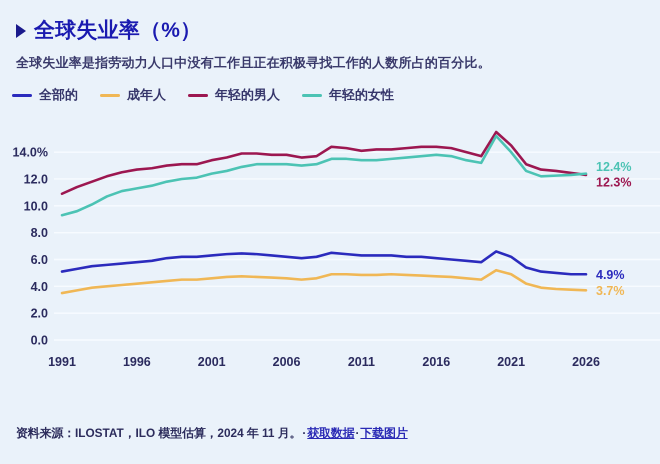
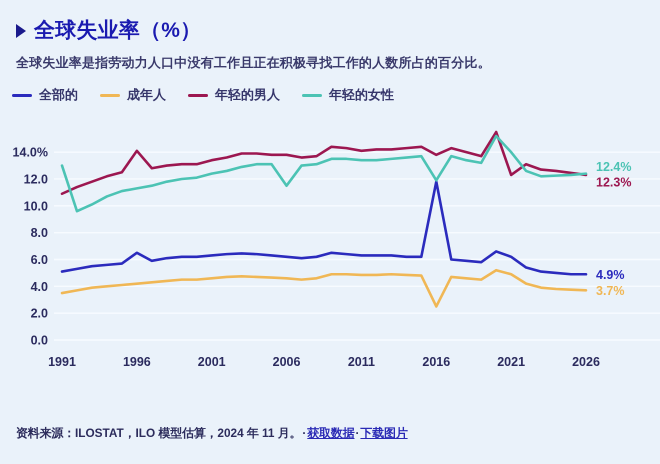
年轻的女性/1991: 9.3% -> 13.0%
全部的/1996: 5.8% -> 6.5%
年轻的男人/1996: 12.7% -> 14.1%
年轻的女性/2006: 13.1% -> 11.5%
全部的/2016: 6.1% -> 11.8%
成年人/2016: 4.8% -> 2.5%
年轻的男人/2016: 14.4% -> 13.8%
年轻的女性/2016: 13.8% -> 11.9%
年轻的男人/2021: 14.5% -> 12.3%
